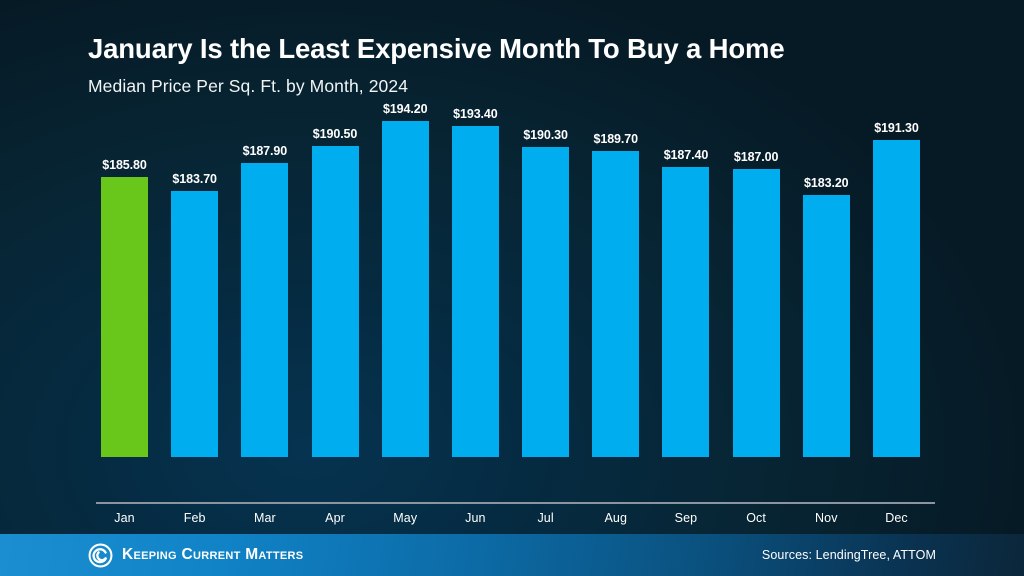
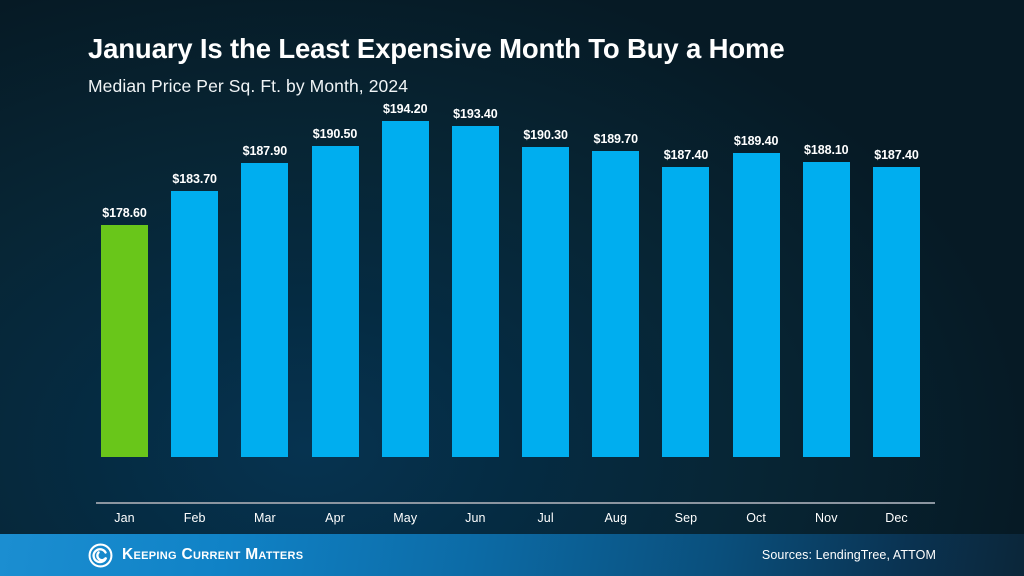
Jan: $185.80 -> $178.60
Oct: $187.00 -> $189.40
Nov: $183.20 -> $188.10
Dec: $191.30 -> $187.40
